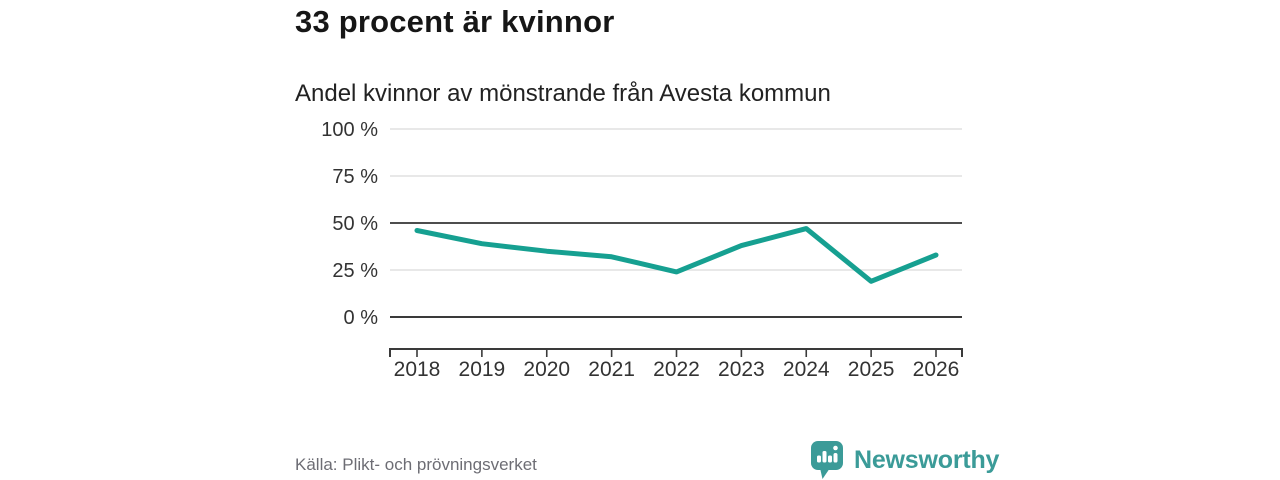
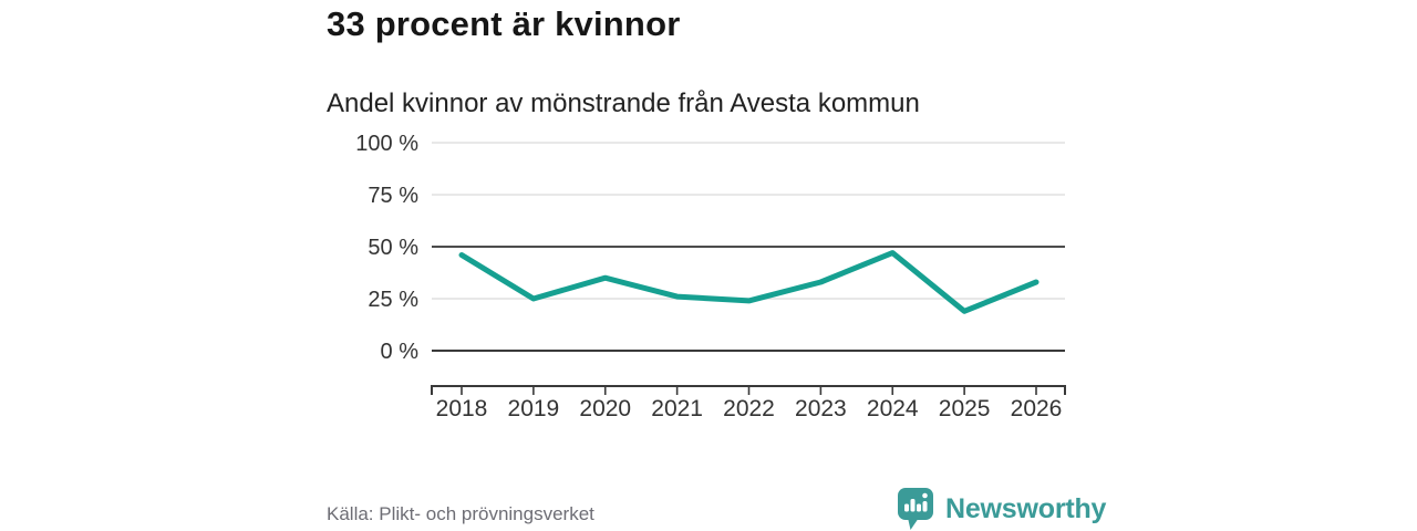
2019: 39% -> 25%
2021: 32% -> 26%
2023: 38% -> 33%
